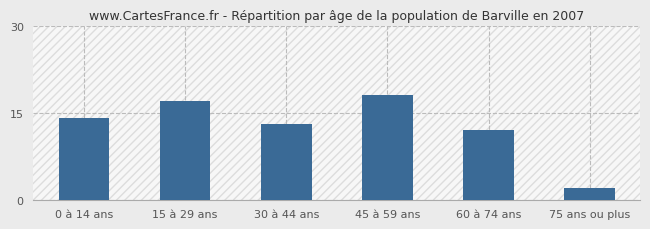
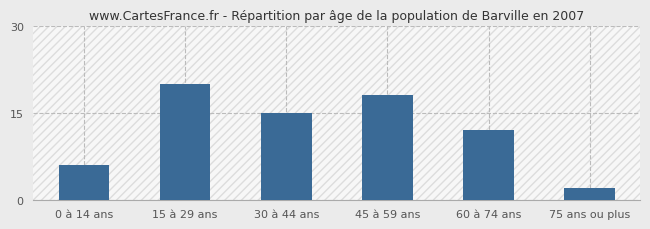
0 à 14 ans: 14 -> 6
15 à 29 ans: 17 -> 20
30 à 44 ans: 13 -> 15
